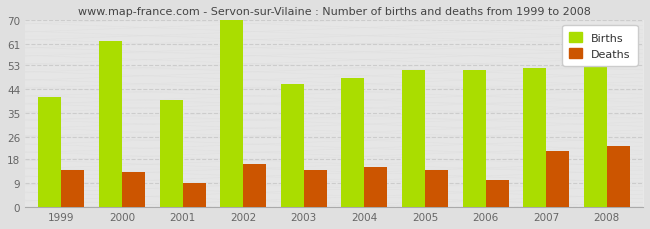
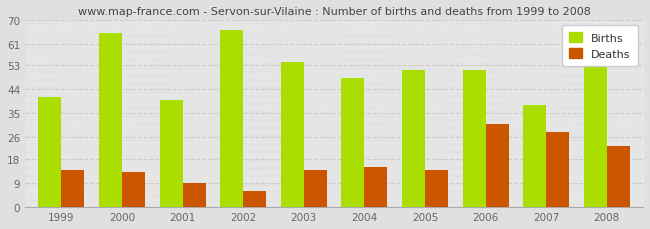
Births/2000: 62 -> 65
Births/2002: 70 -> 66
Deaths/2002: 16 -> 6
Births/2003: 46 -> 54
Deaths/2006: 10 -> 31
Births/2007: 52 -> 38
Deaths/2007: 21 -> 28
